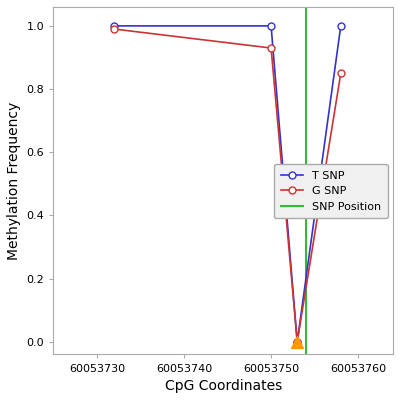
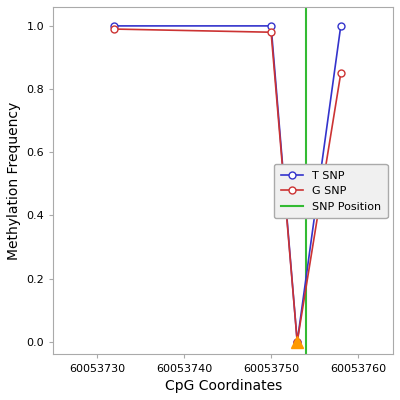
G SNP/60053750: 0.93 -> 0.98
